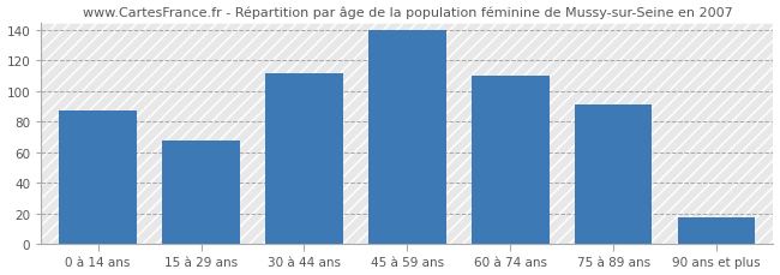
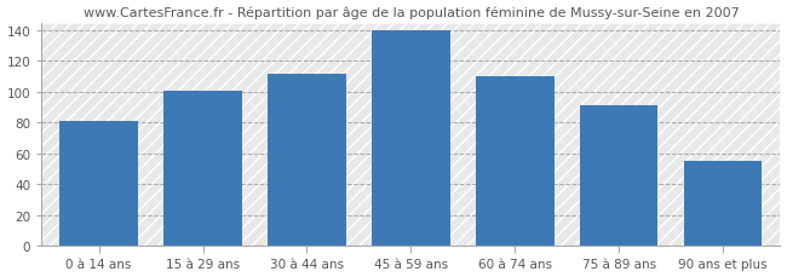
0 à 14 ans: 87 -> 81
15 à 29 ans: 68 -> 101
90 ans et plus: 17 -> 55
